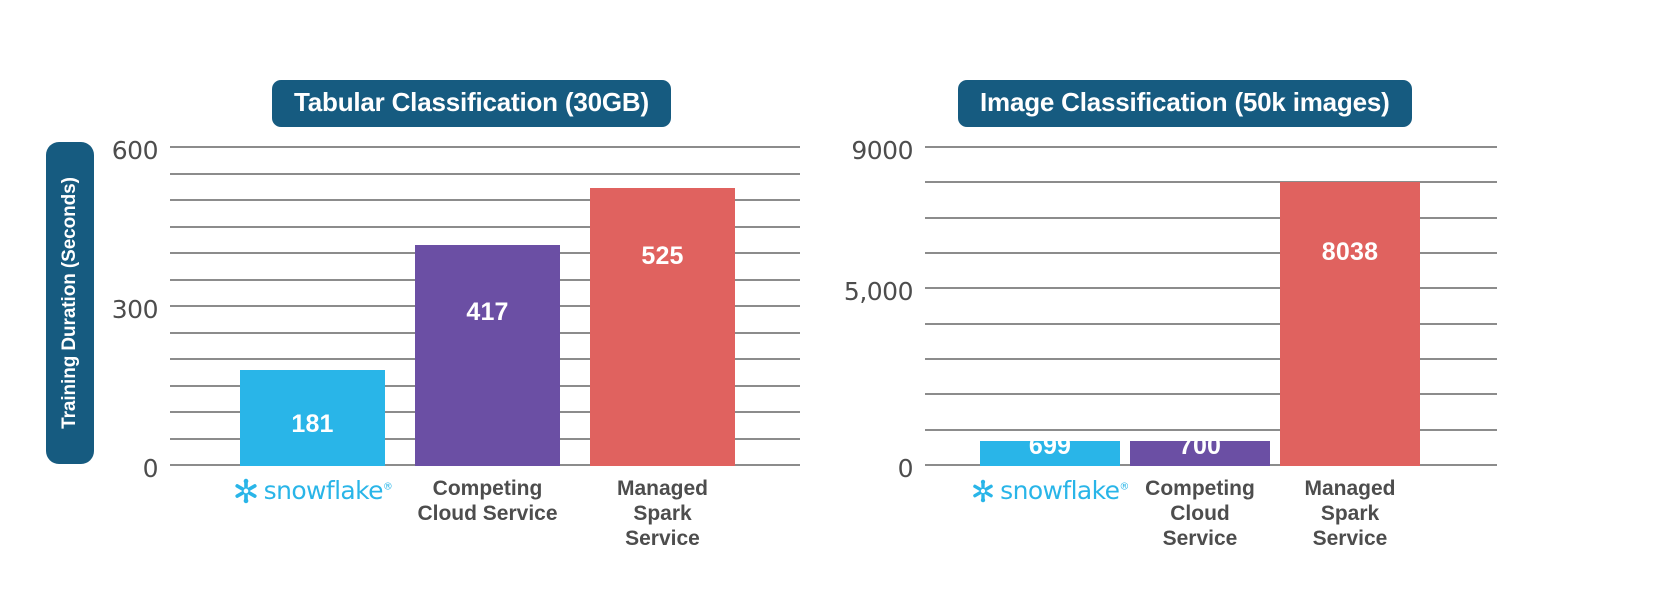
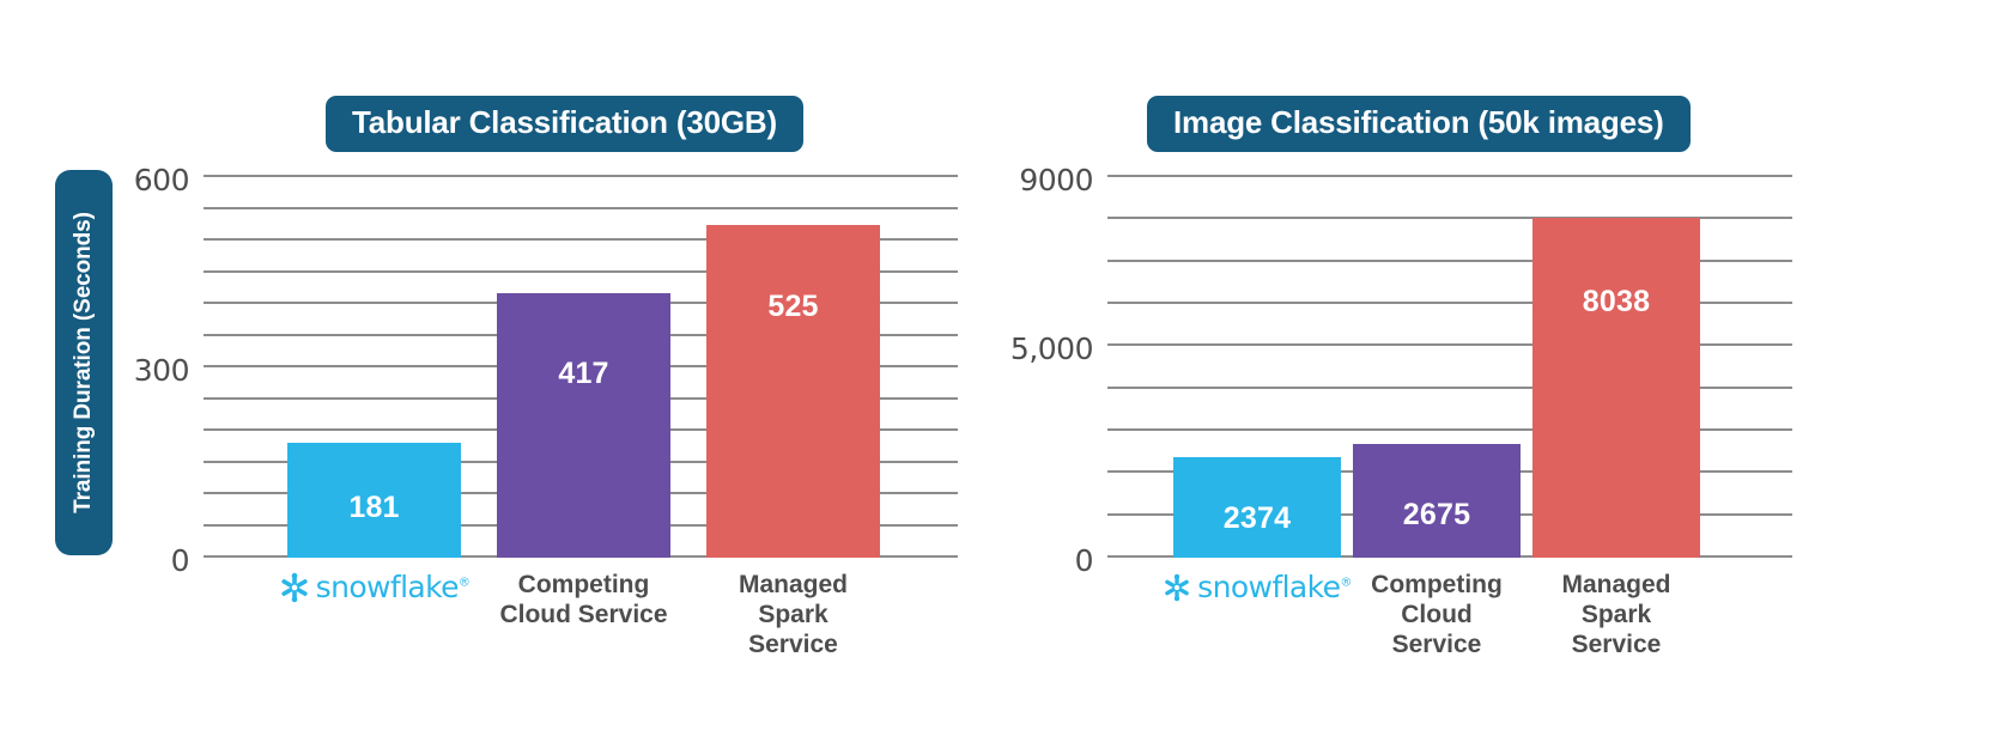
Image Classification (50k images)/snowflake: 699 -> 2374
Image Classification (50k images)/Competing Cloud Service: 700 -> 2675
